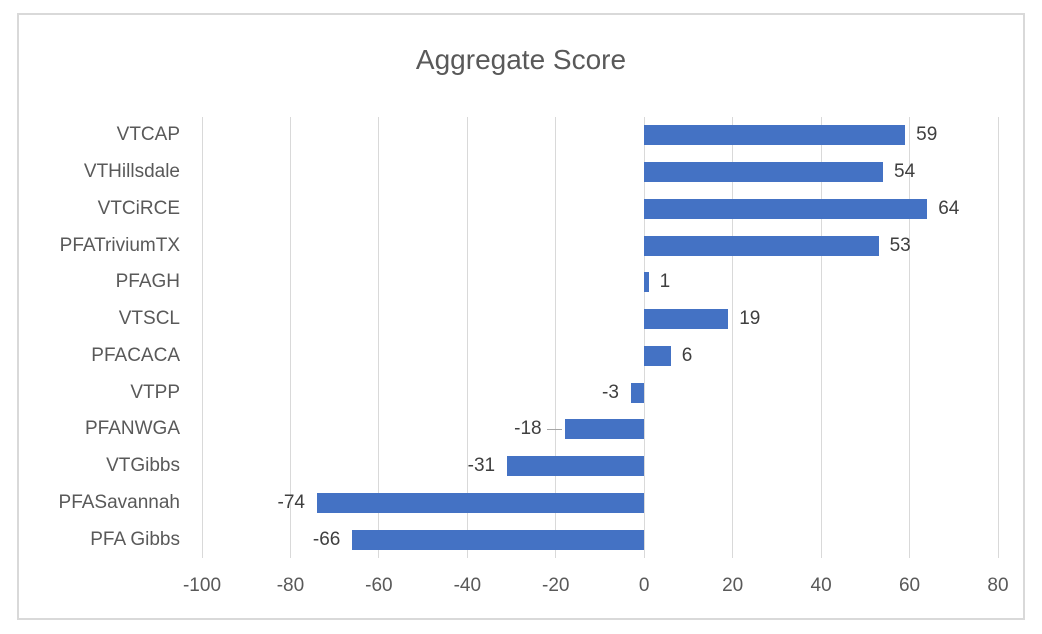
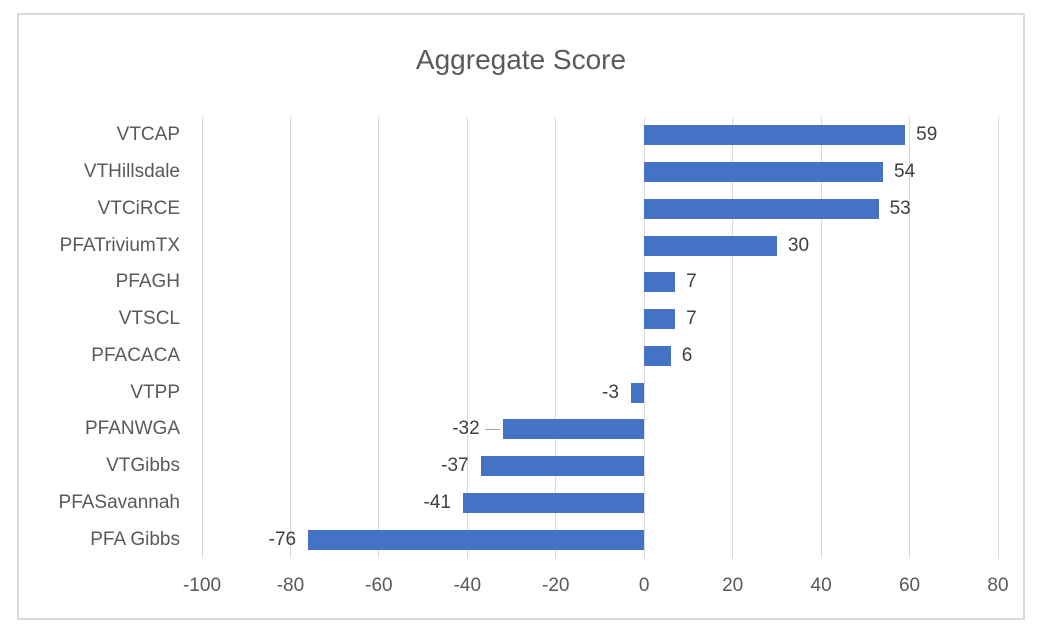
VTCiRCE: 64 -> 53
PFATriviumTX: 53 -> 30
PFAGH: 1 -> 7
VTSCL: 19 -> 7
PFANWGA: -18 -> -32
VTGibbs: -31 -> -37
PFASavannah: -74 -> -41
PFA Gibbs: -66 -> -76
